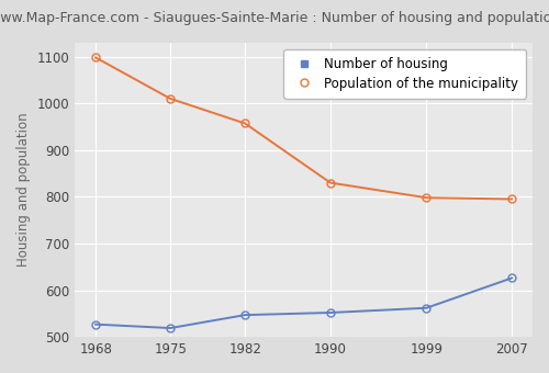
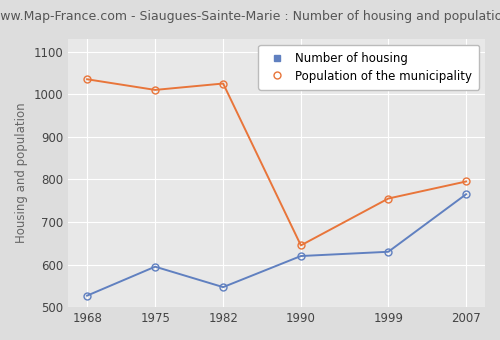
Population of the municipality/1968: 1098 -> 1035
Number of housing/1975: 519 -> 595
Population of the municipality/1982: 957 -> 1025
Number of housing/1990: 552 -> 620
Population of the municipality/1990: 830 -> 645
Number of housing/1999: 562 -> 630
Population of the municipality/1999: 798 -> 755
Number of housing/2007: 626 -> 765
